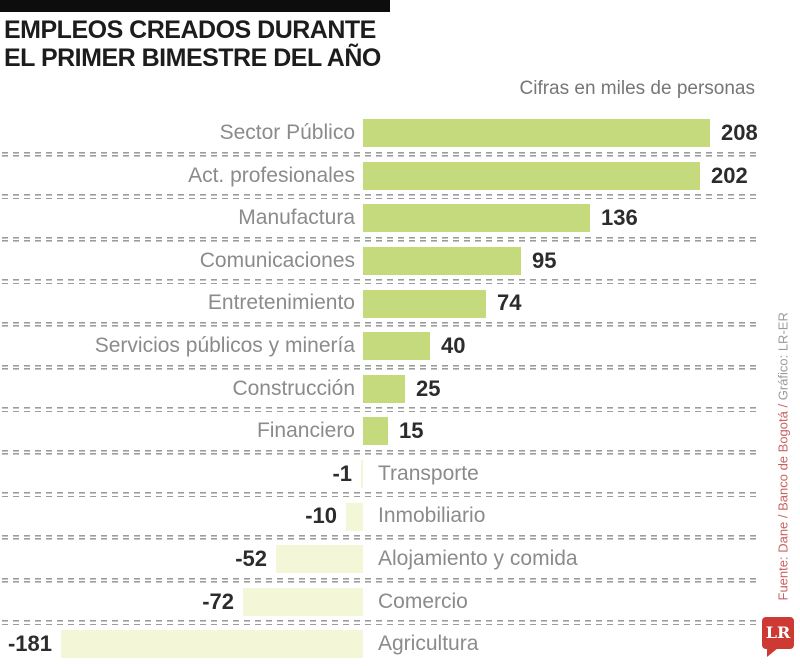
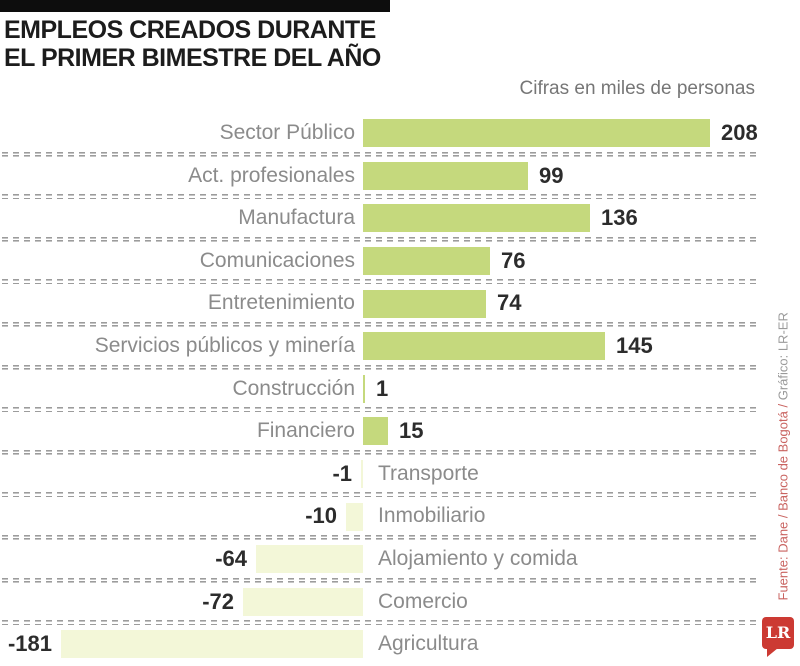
Act. profesionales: 202 -> 99
Comunicaciones: 95 -> 76
Servicios públicos y minería: 40 -> 145
Construcción: 25 -> 1
Alojamiento y comida: -52 -> -64
